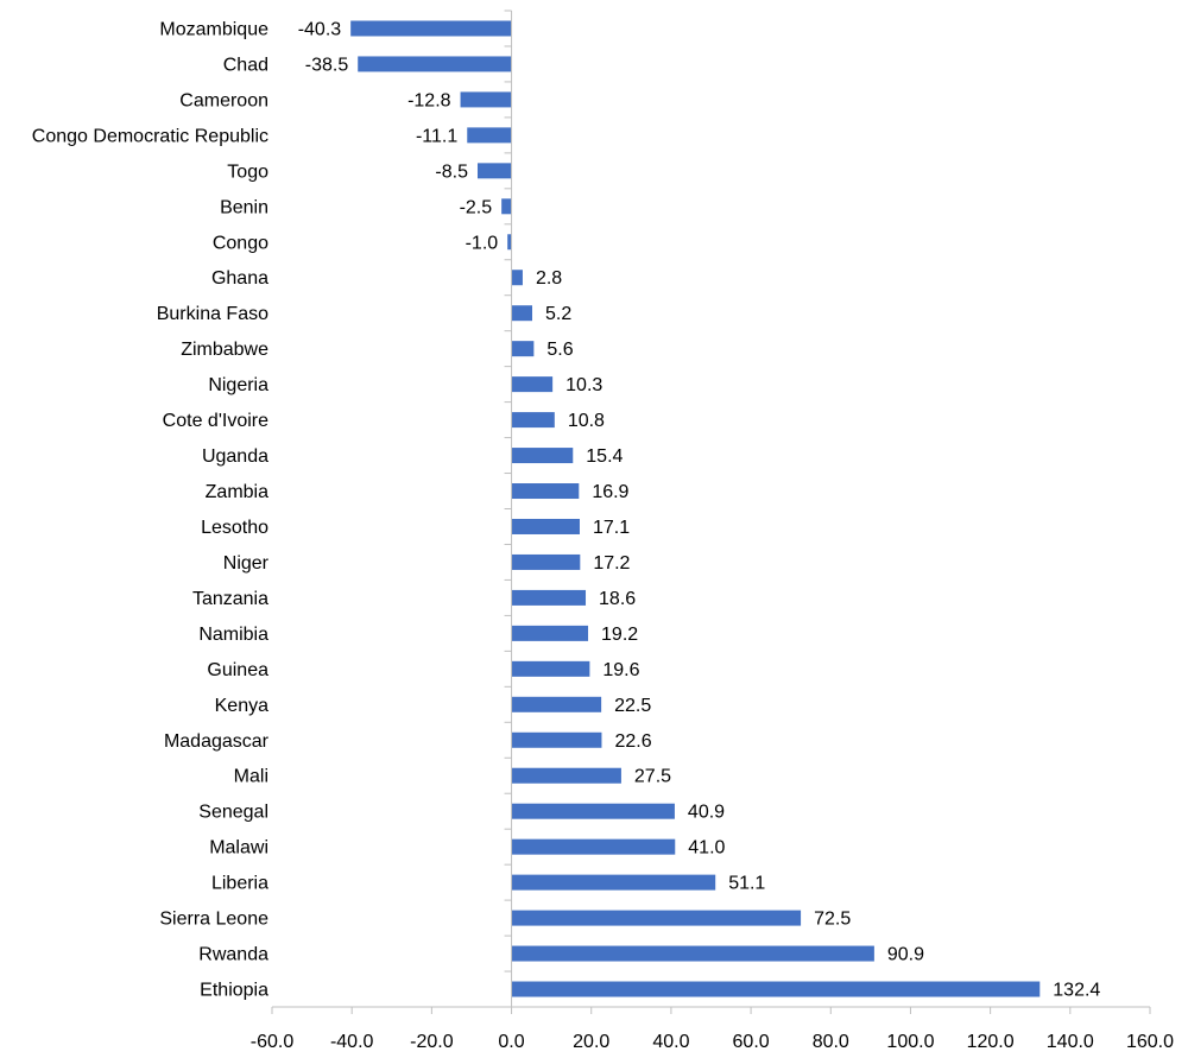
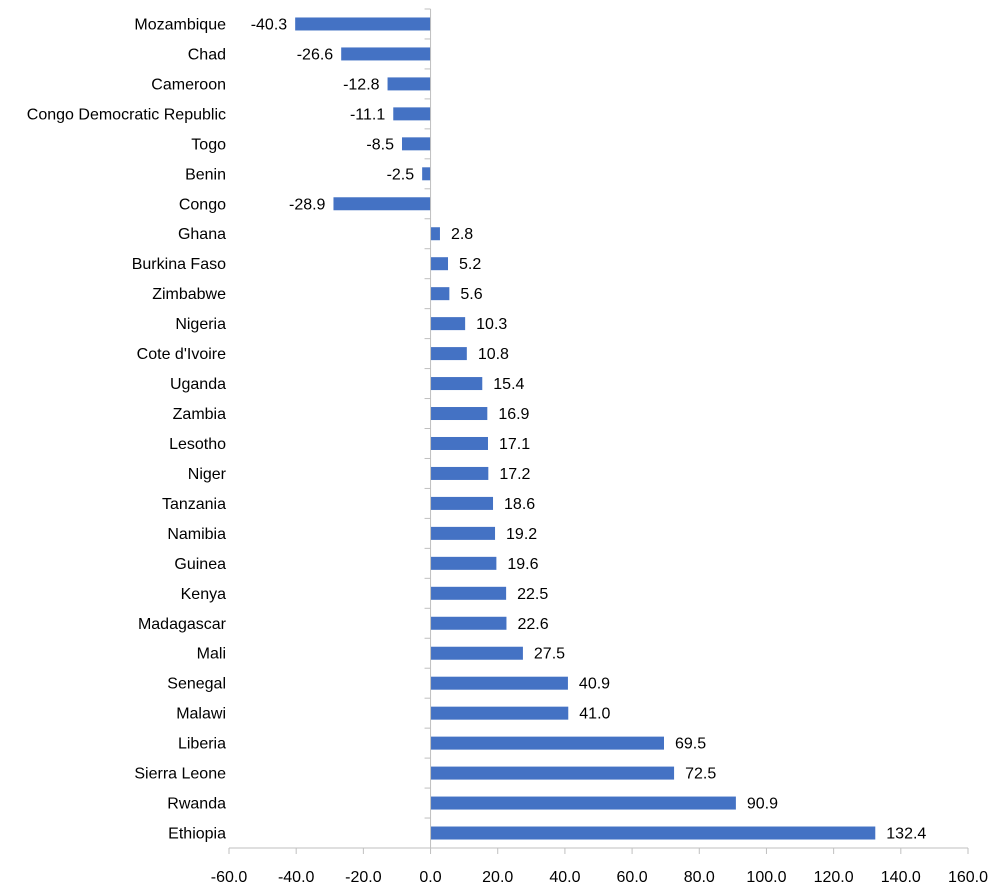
Chad: -38.5 -> -26.6
Congo: -1.0 -> -28.9
Liberia: 51.1 -> 69.5
